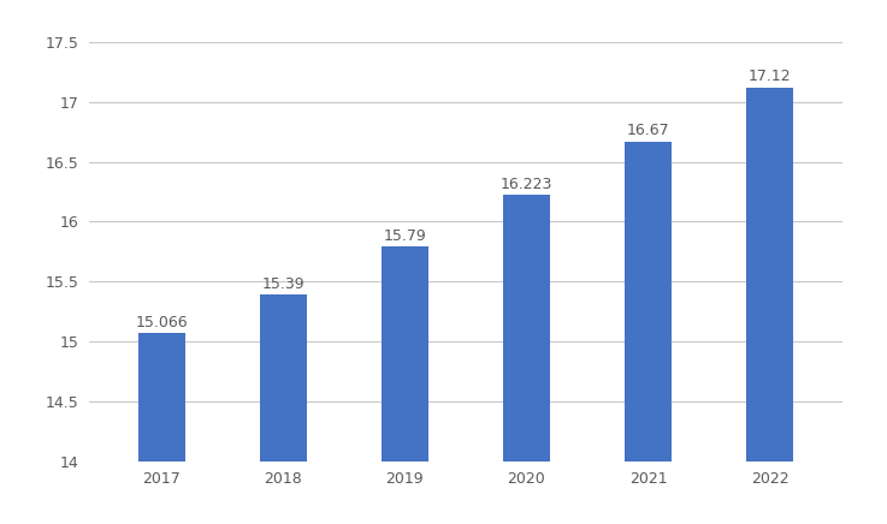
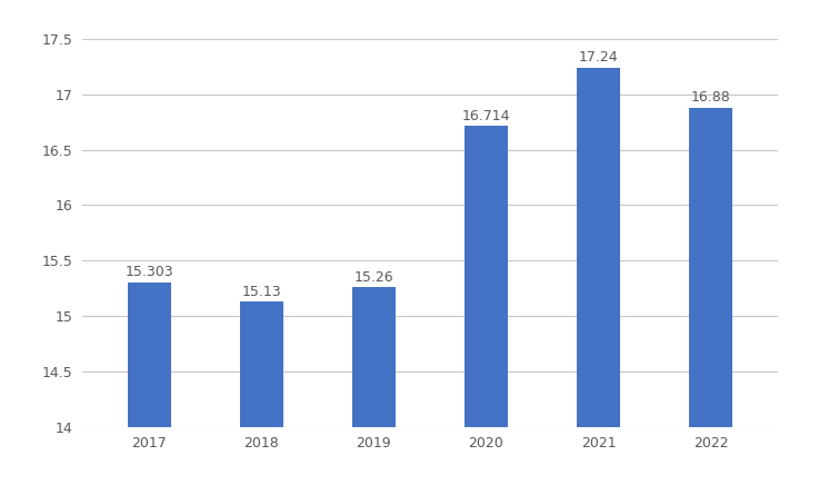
2017: 15.066 -> 15.303
2018: 15.39 -> 15.13
2019: 15.79 -> 15.26
2020: 16.223 -> 16.714
2021: 16.67 -> 17.24
2022: 17.12 -> 16.88
